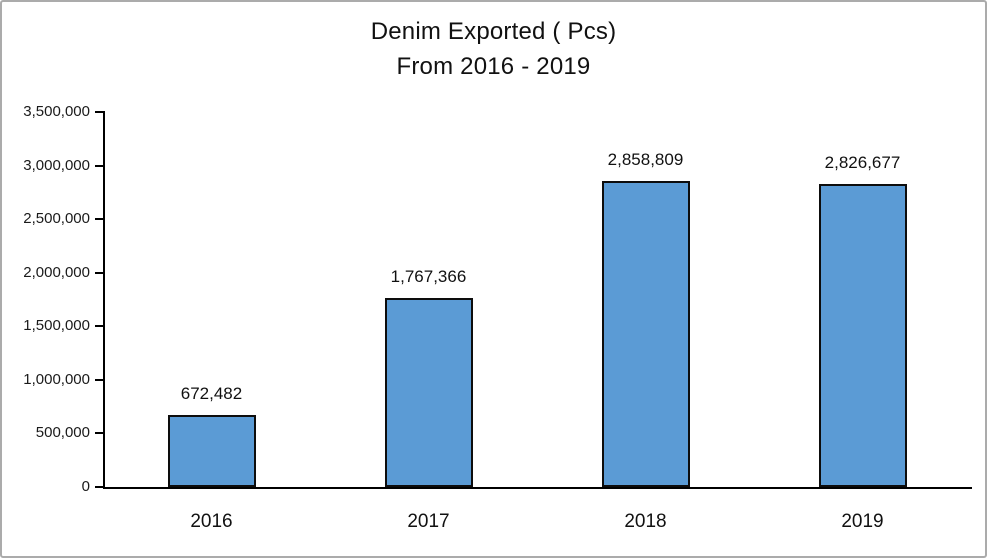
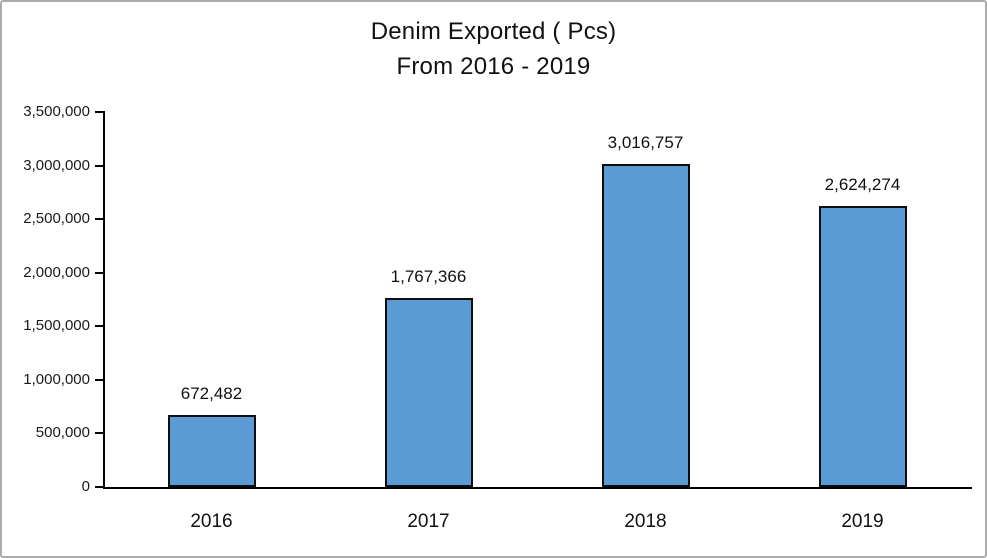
2018: 2,858,809 -> 3,016,757
2019: 2,826,677 -> 2,624,274
